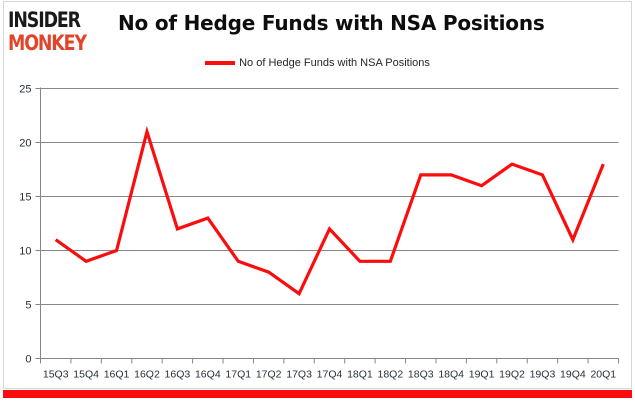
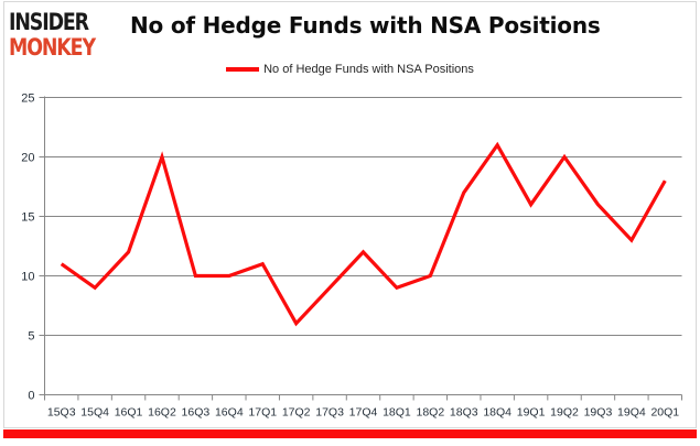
16Q1: 10 -> 12
16Q2: 21 -> 20
16Q3: 12 -> 10
16Q4: 13 -> 10
17Q1: 9 -> 11
17Q2: 8 -> 6
17Q3: 6 -> 9
18Q2: 9 -> 10
18Q4: 17 -> 21
19Q2: 18 -> 20
19Q3: 17 -> 16
19Q4: 11 -> 13
